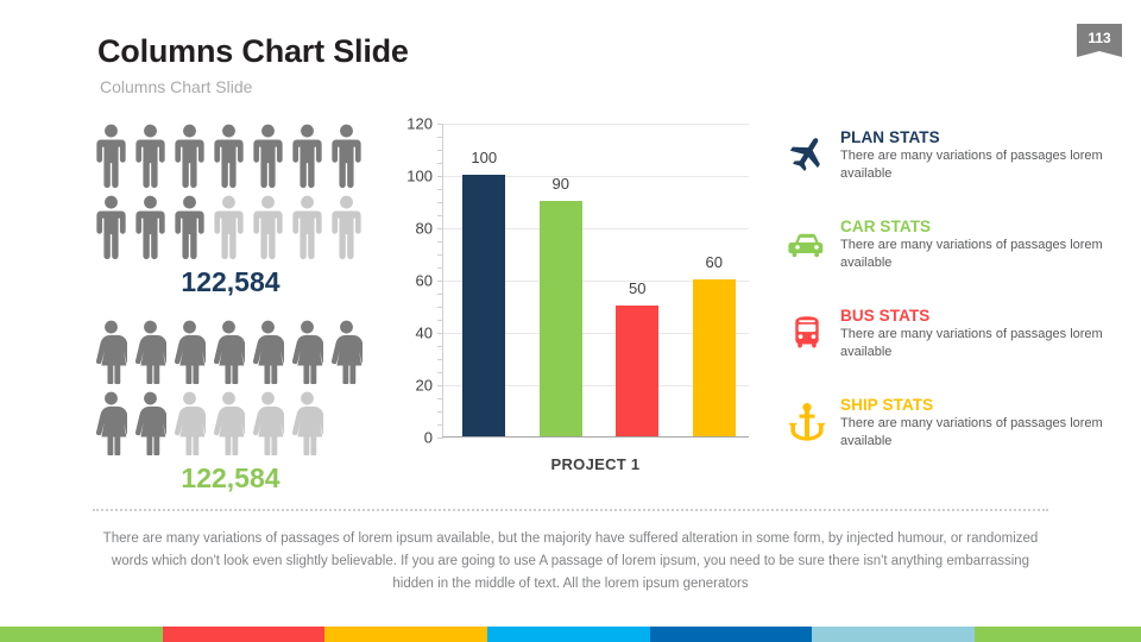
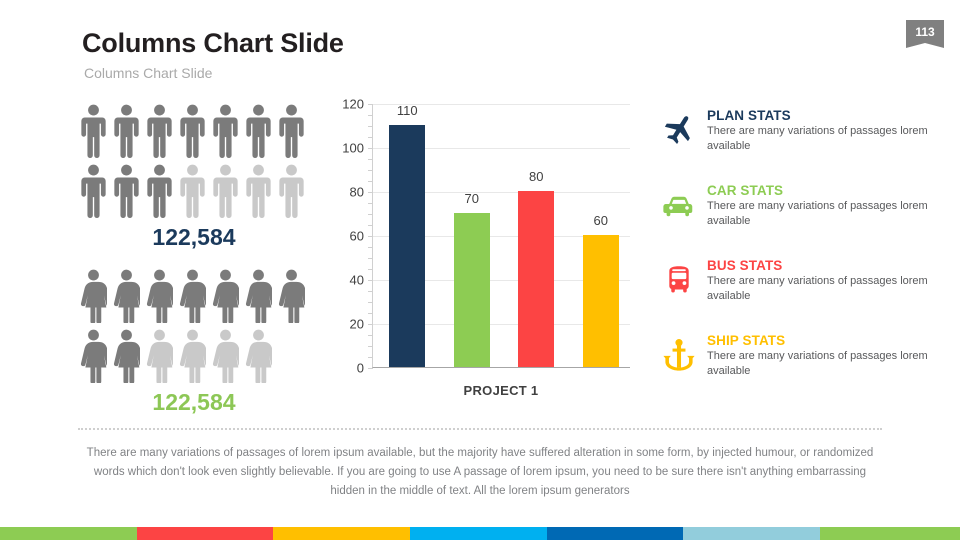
PLAN STATS: 100 -> 110
CAR STATS: 90 -> 70
BUS STATS: 50 -> 80
